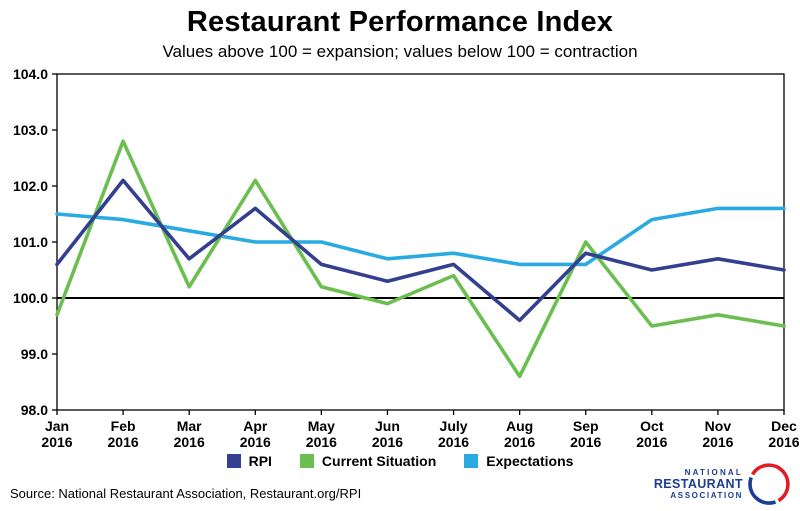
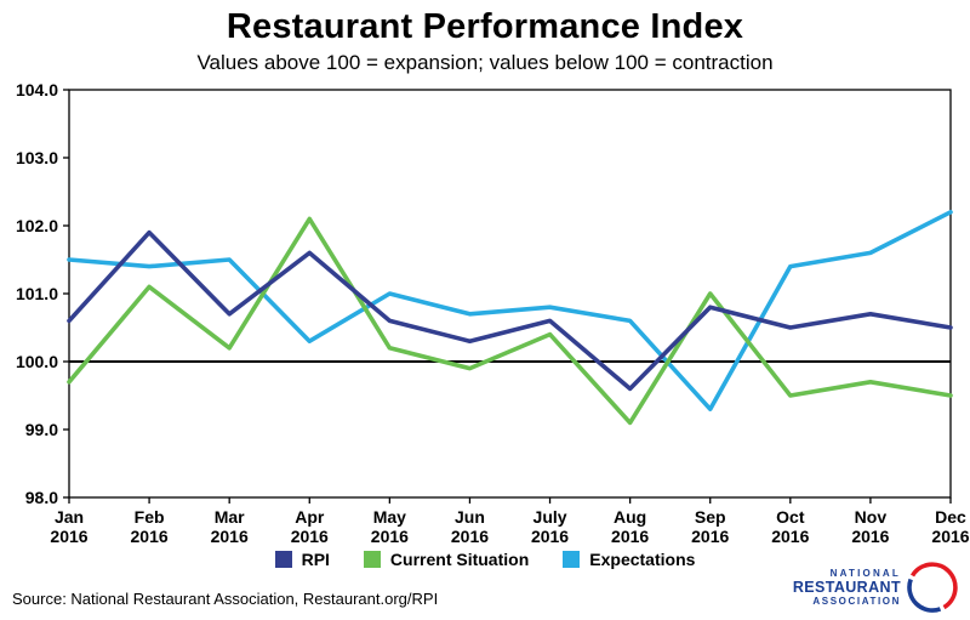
RPI/Feb: 102.1 -> 101.9
Current Situation/Feb: 102.8 -> 101.1
Expectations/Mar: 101.2 -> 101.5
Expectations/Apr: 101.0 -> 100.3
Current Situation/Aug: 98.6 -> 99.1
Expectations/Sep: 100.6 -> 99.3
Expectations/Dec: 101.6 -> 102.2
